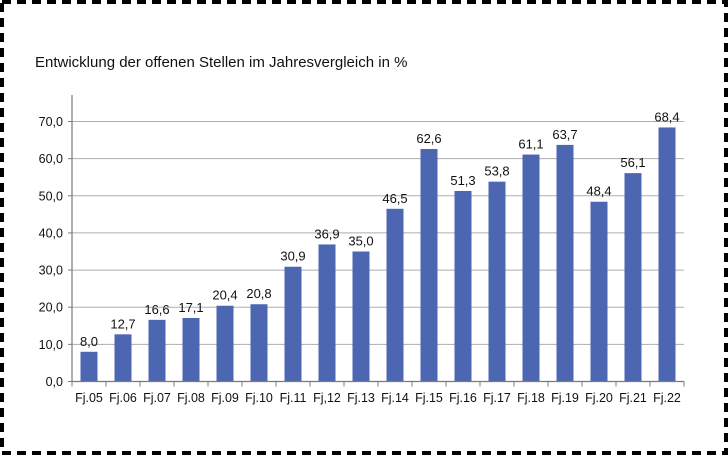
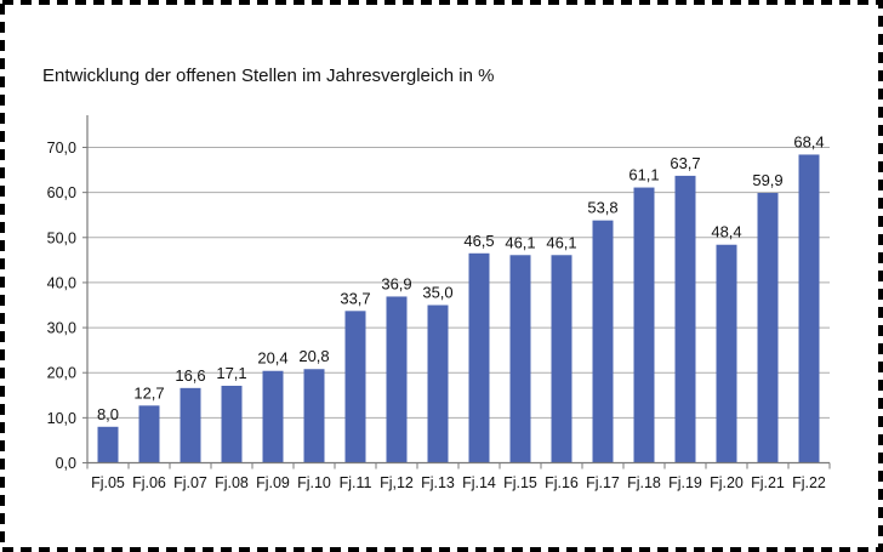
Fj.11: 30,9 -> 33,7
Fj.15: 62,6 -> 46,1
Fj.16: 51,3 -> 46,1
Fj.21: 56,1 -> 59,9
